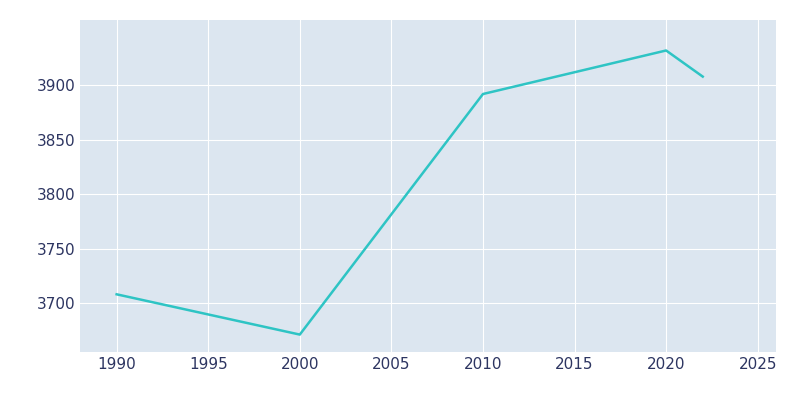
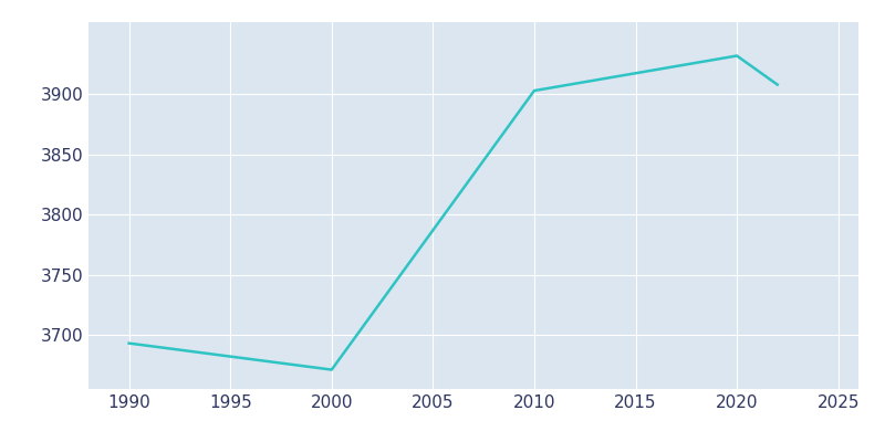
1990: 3708 -> 3693
2010: 3892 -> 3903
